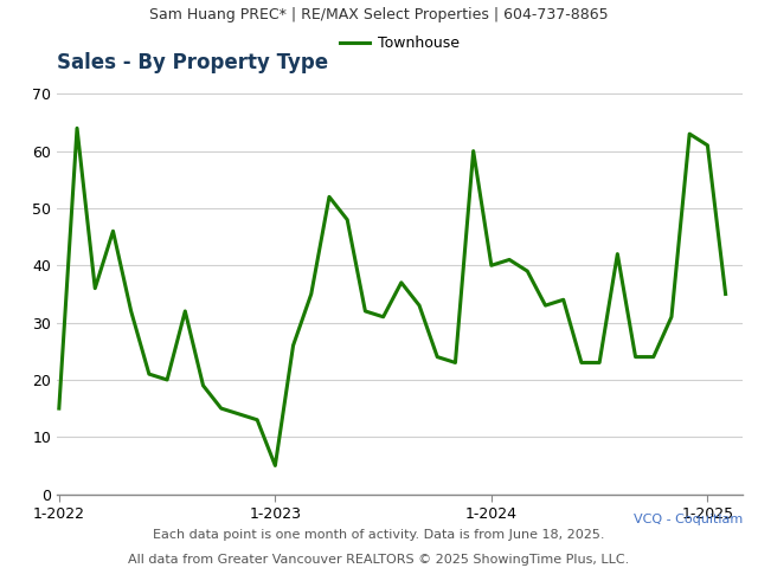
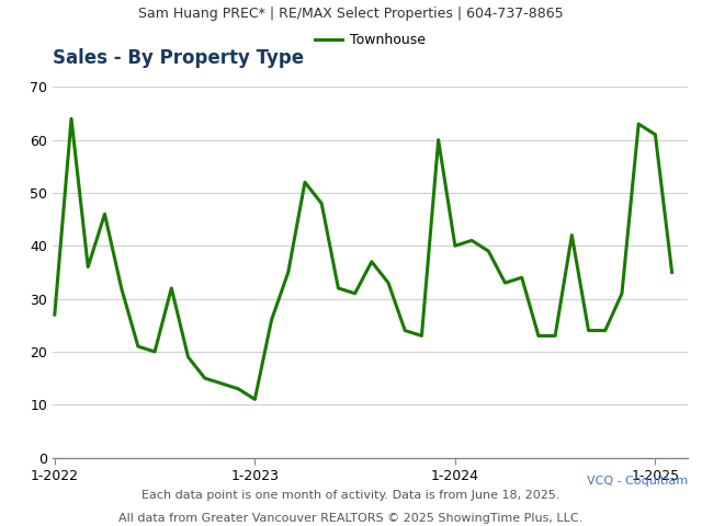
1-2022: 15 -> 27
1-2023: 5 -> 11
